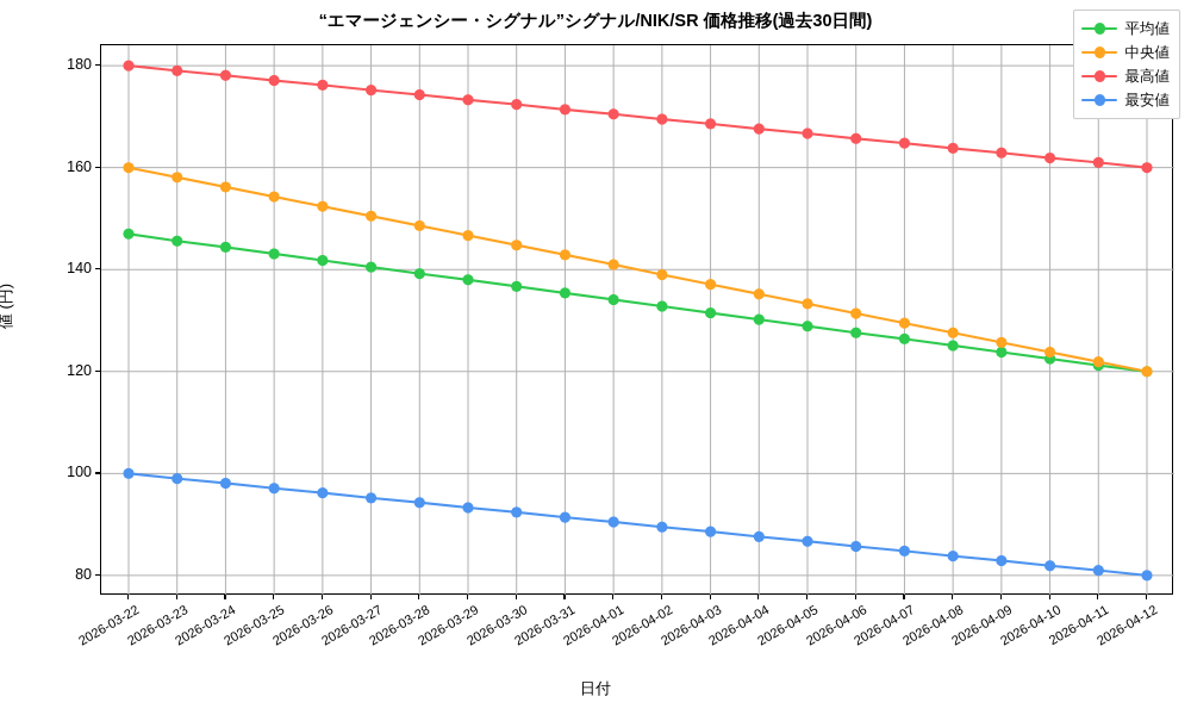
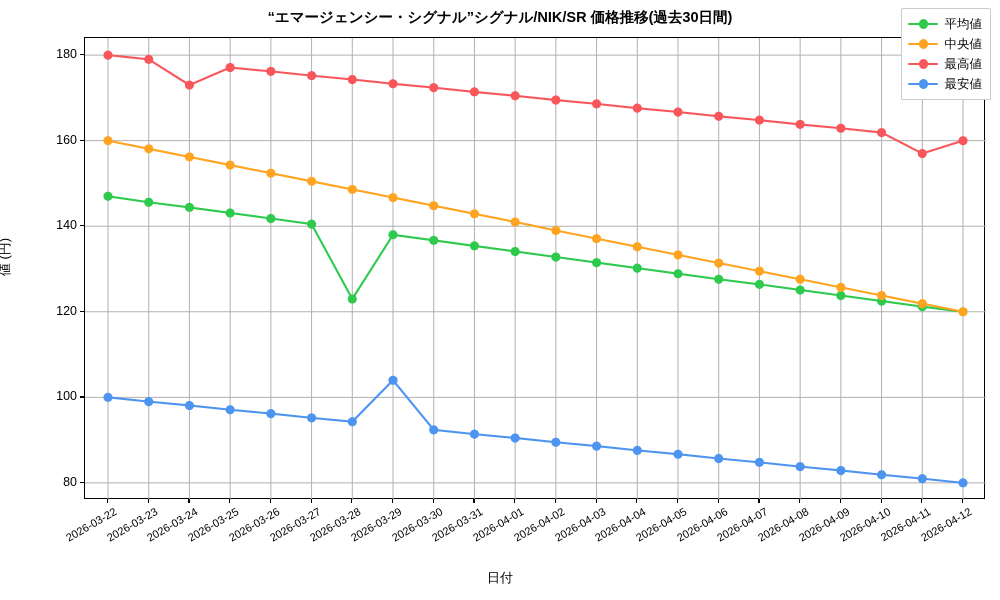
最高値/2026-03-24: 178 -> 173
平均値/2026-03-28: 139 -> 123
最安値/2026-03-29: 93 -> 104
最高値/2026-04-11: 161 -> 157
